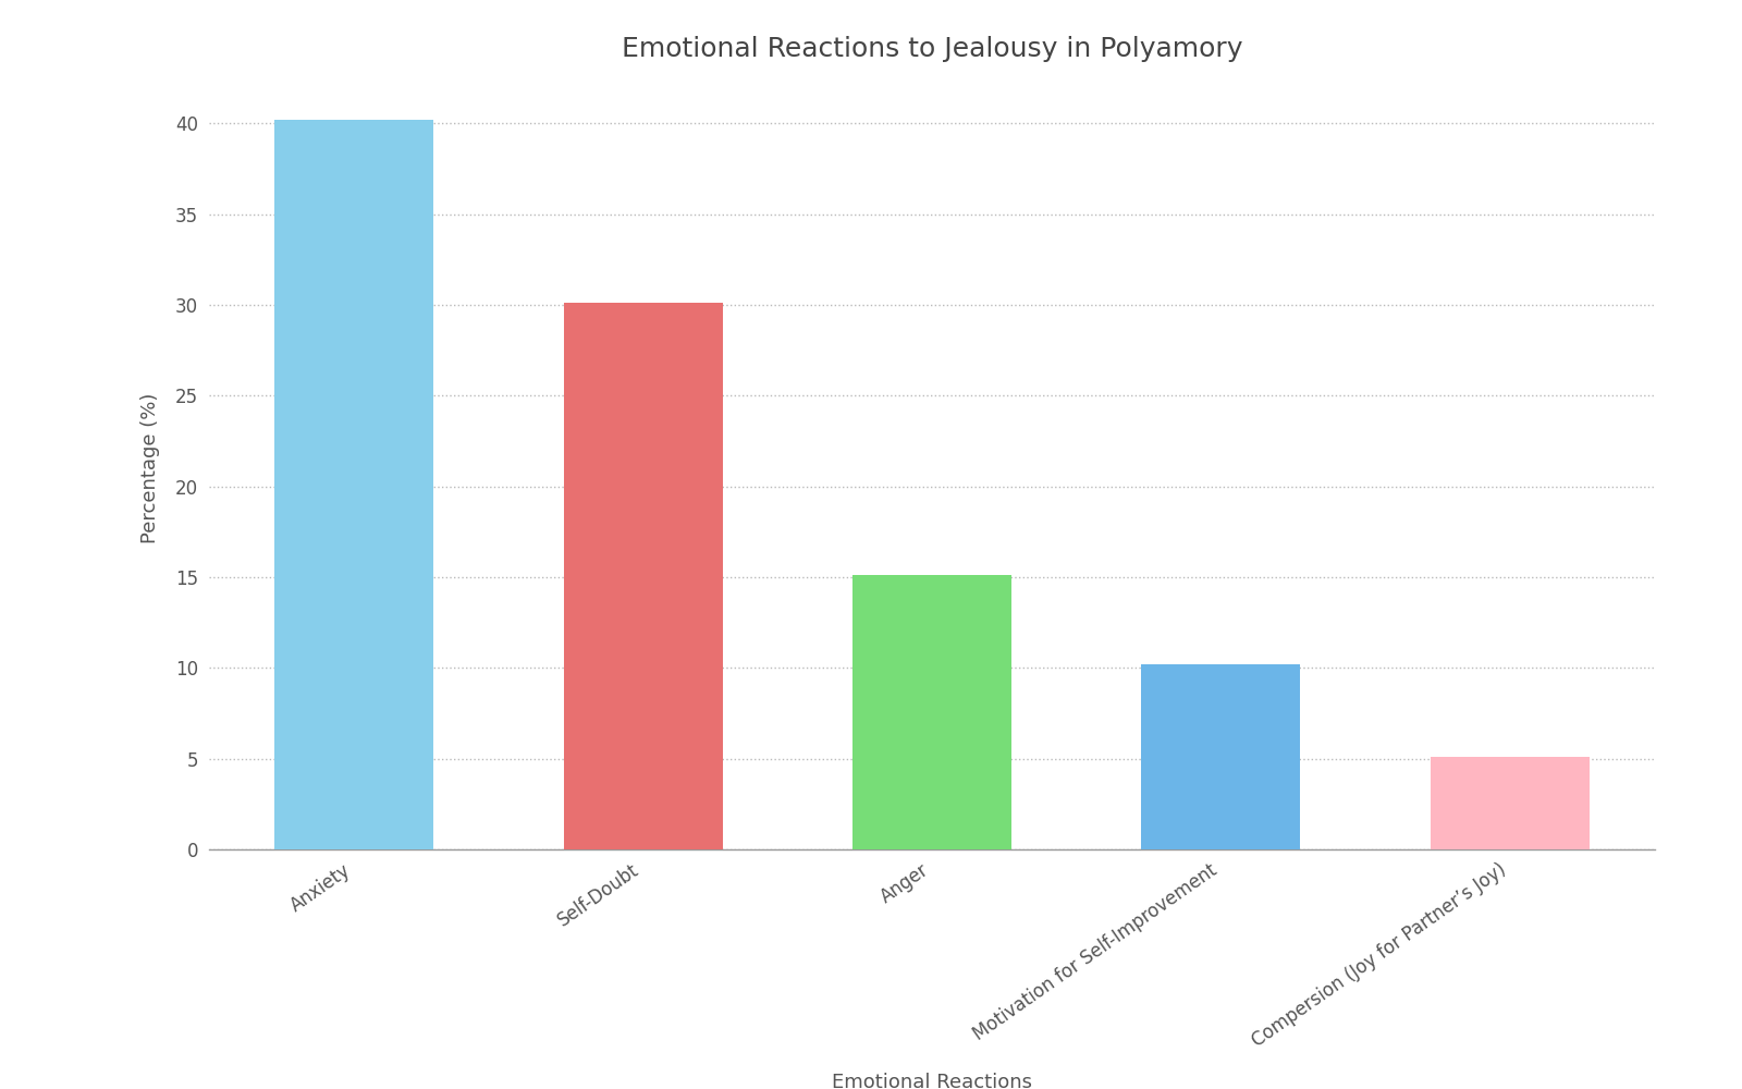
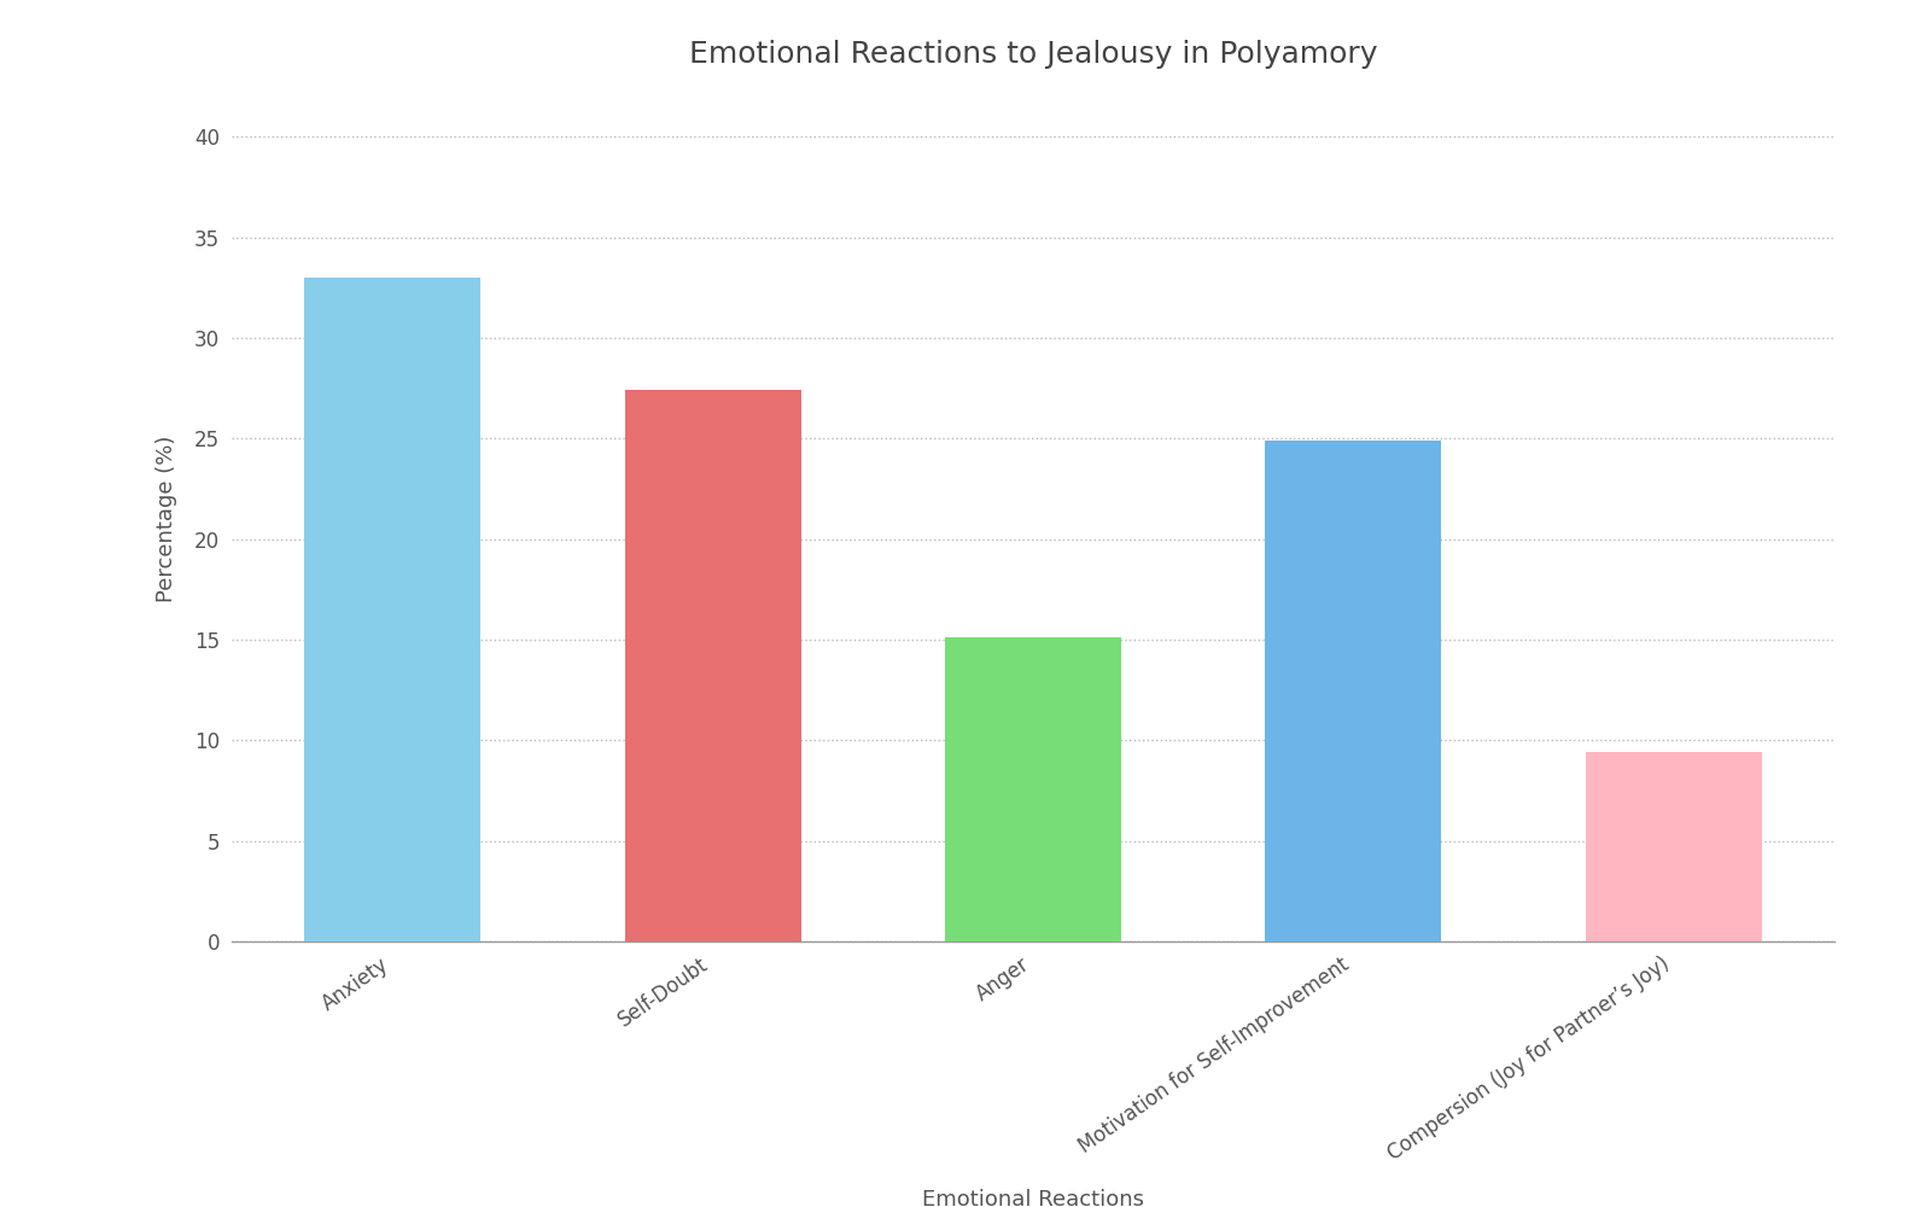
Anxiety: 40.2 -> 33.0
Self-Doubt: 30.1 -> 27.4
Motivation for Self-Improvement: 10.2 -> 24.9
Compersion (Joy for Partner’s Joy): 5.1 -> 9.4
